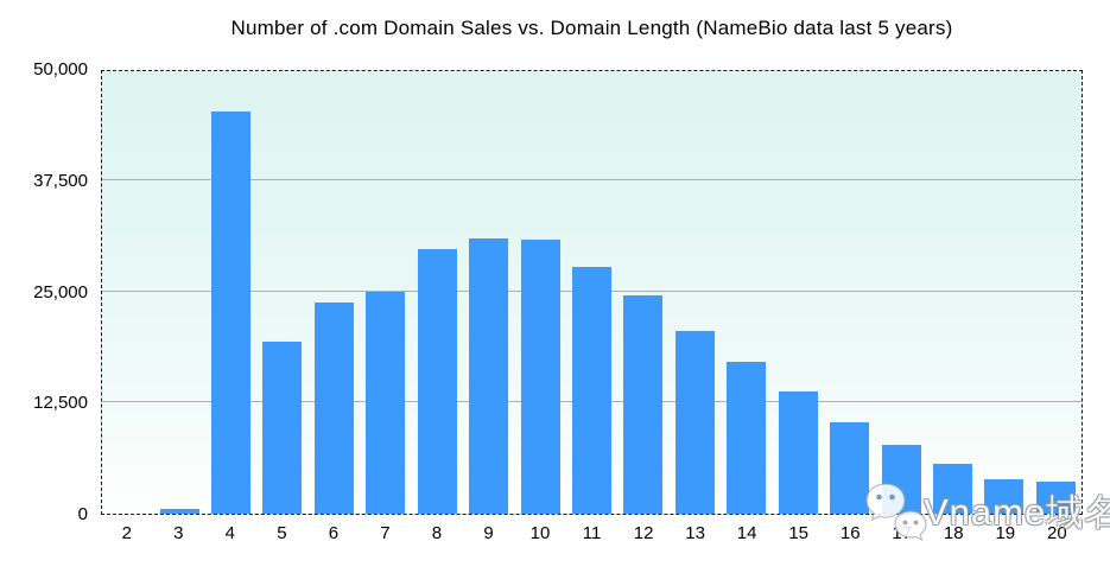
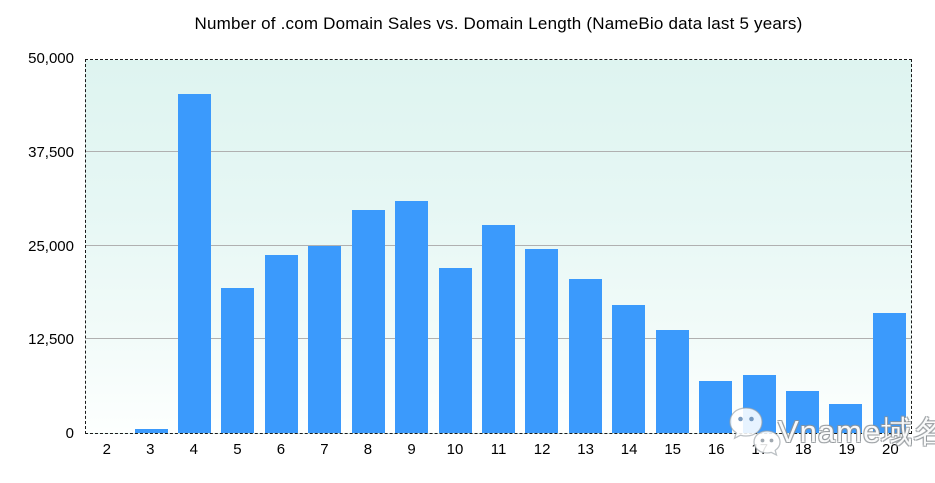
10: 31000 -> 22000
16: 10000 -> 7000
20: 4000 -> 16000
